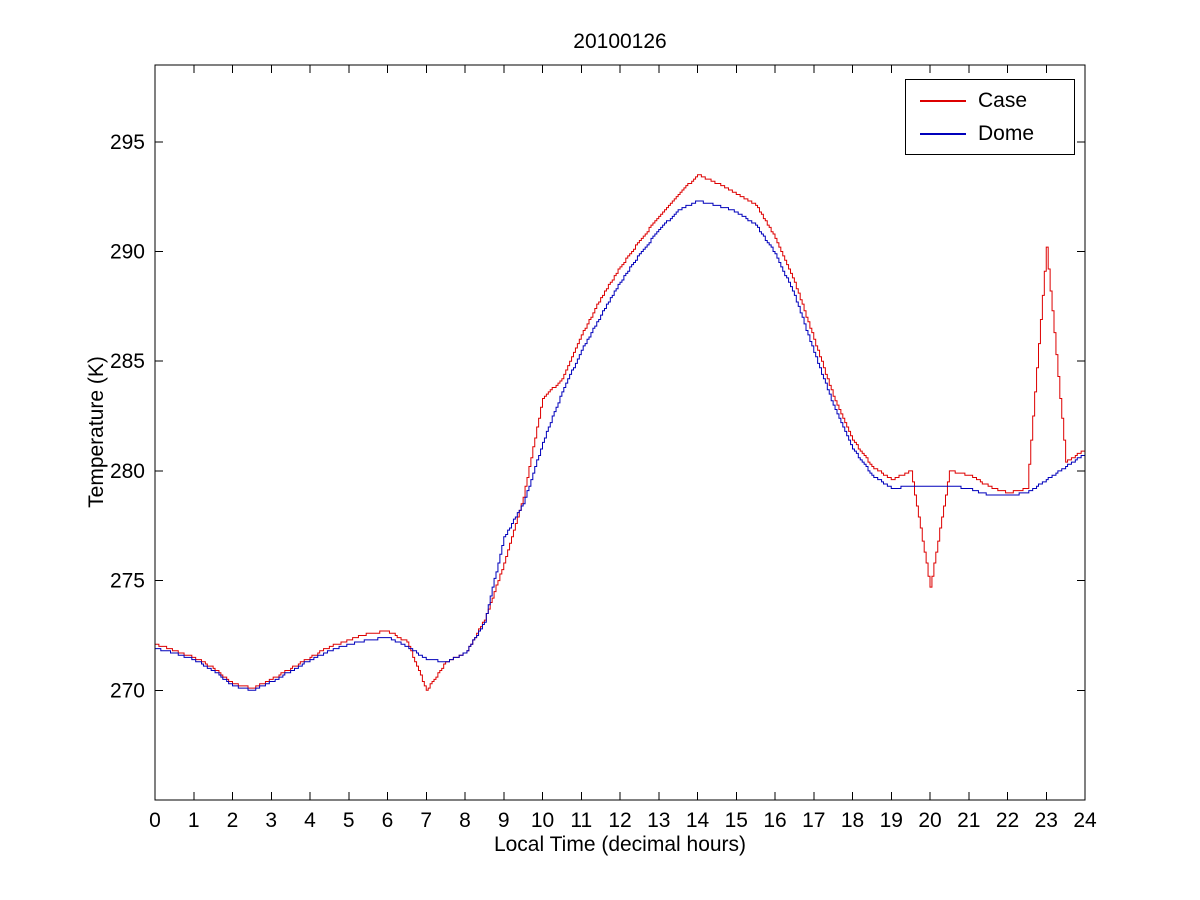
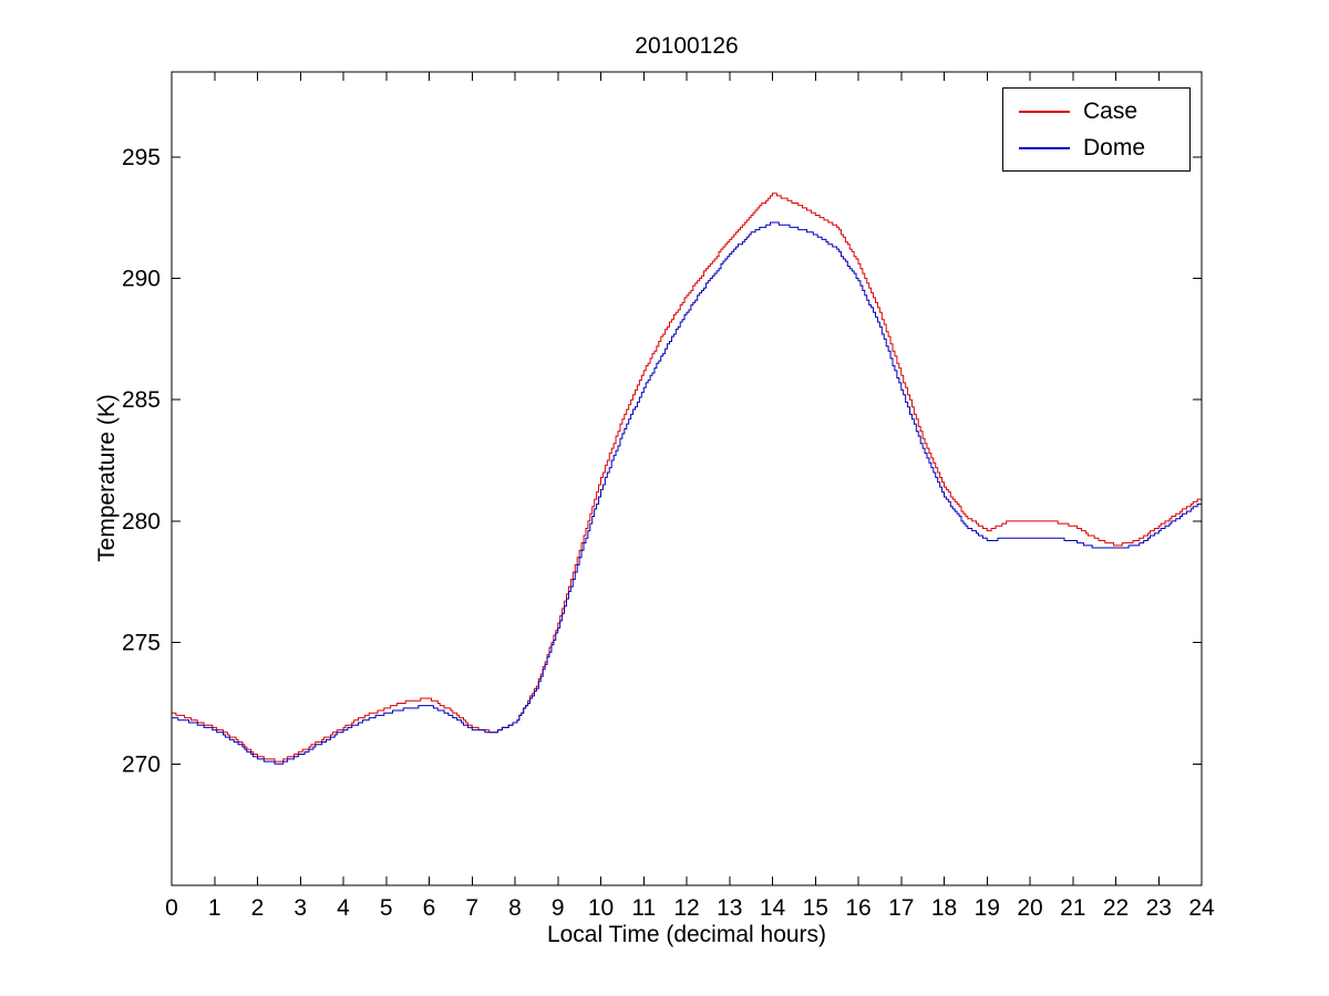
Case/7: 270.0 -> 271.5
Dome/9: 277.0 -> 275.6
Case/10: 283.3 -> 281.8
Case/20: 274.7 -> 280.0
Case/23: 290.2 -> 279.8
